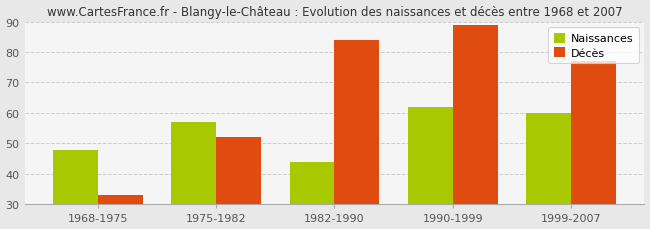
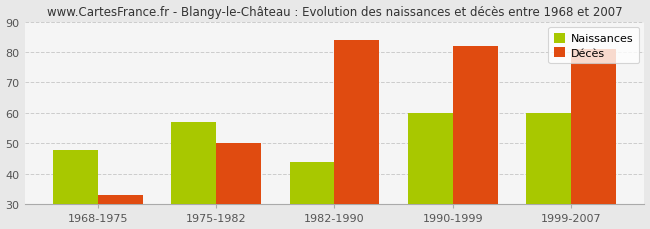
Décès/1975-1982: 52 -> 50
Naissances/1990-1999: 62 -> 60
Décès/1990-1999: 89 -> 82
Décès/1999-2007: 77 -> 81
